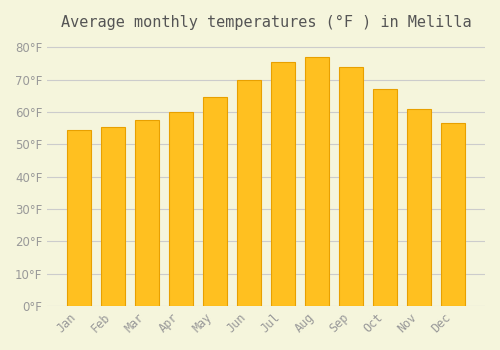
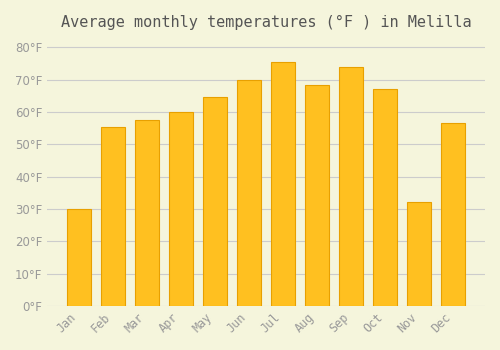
Jan: 54.5°F -> 30.0°F
Aug: 77.0°F -> 68.5°F
Nov: 61.0°F -> 32.0°F
